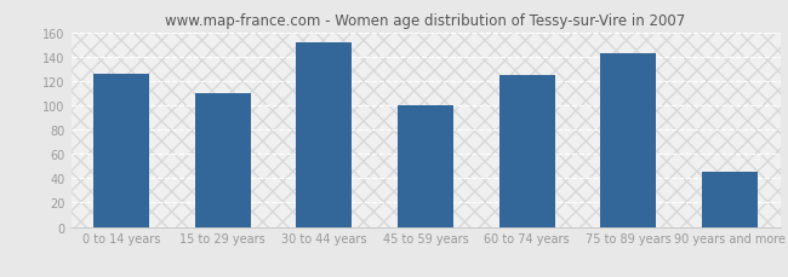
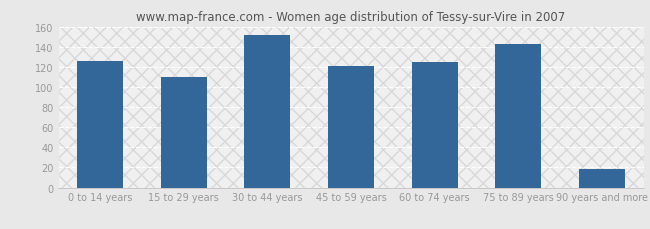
45 to 59 years: 100 -> 121
90 years and more: 45 -> 18
